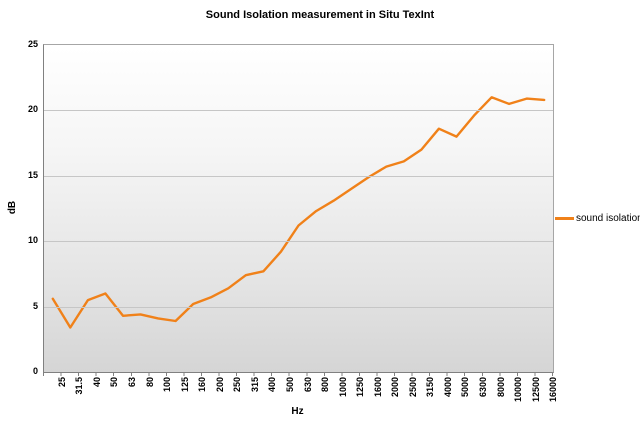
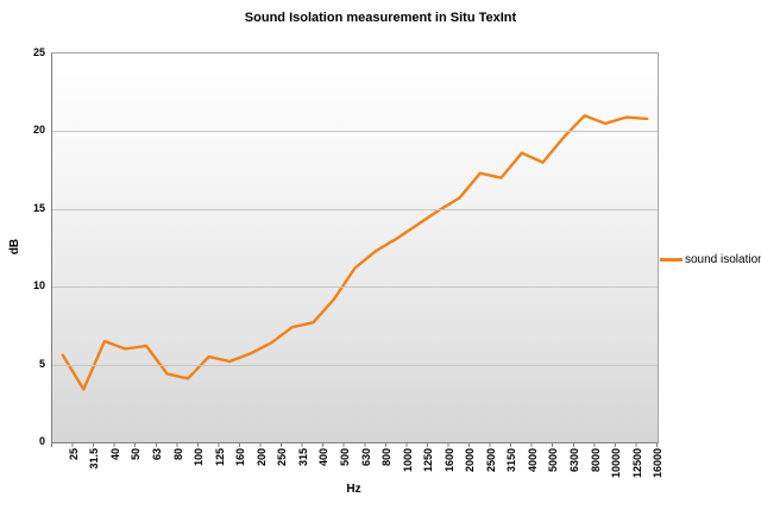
40: 5.5 -> 6.5
63: 4.3 -> 6.2
125: 3.9 -> 5.5
2500: 16.1 -> 17.3
